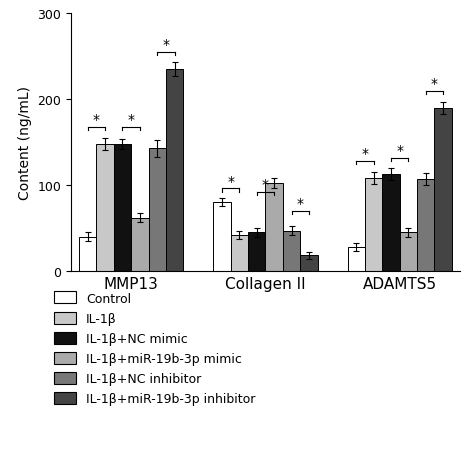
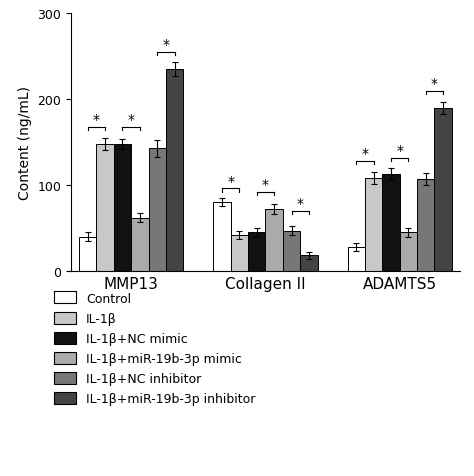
IL-1β+miR-19b-3p mimic/Collagen II: 102 -> 72
